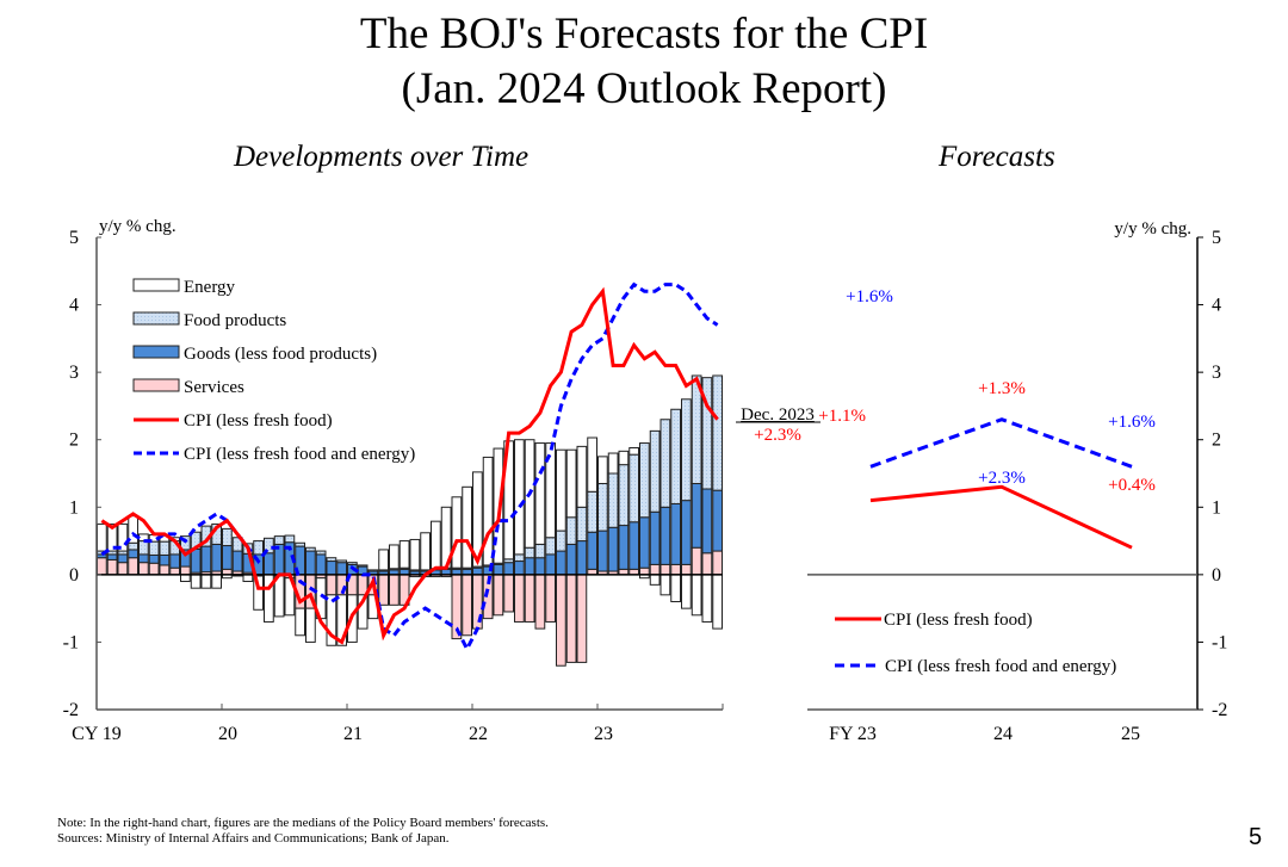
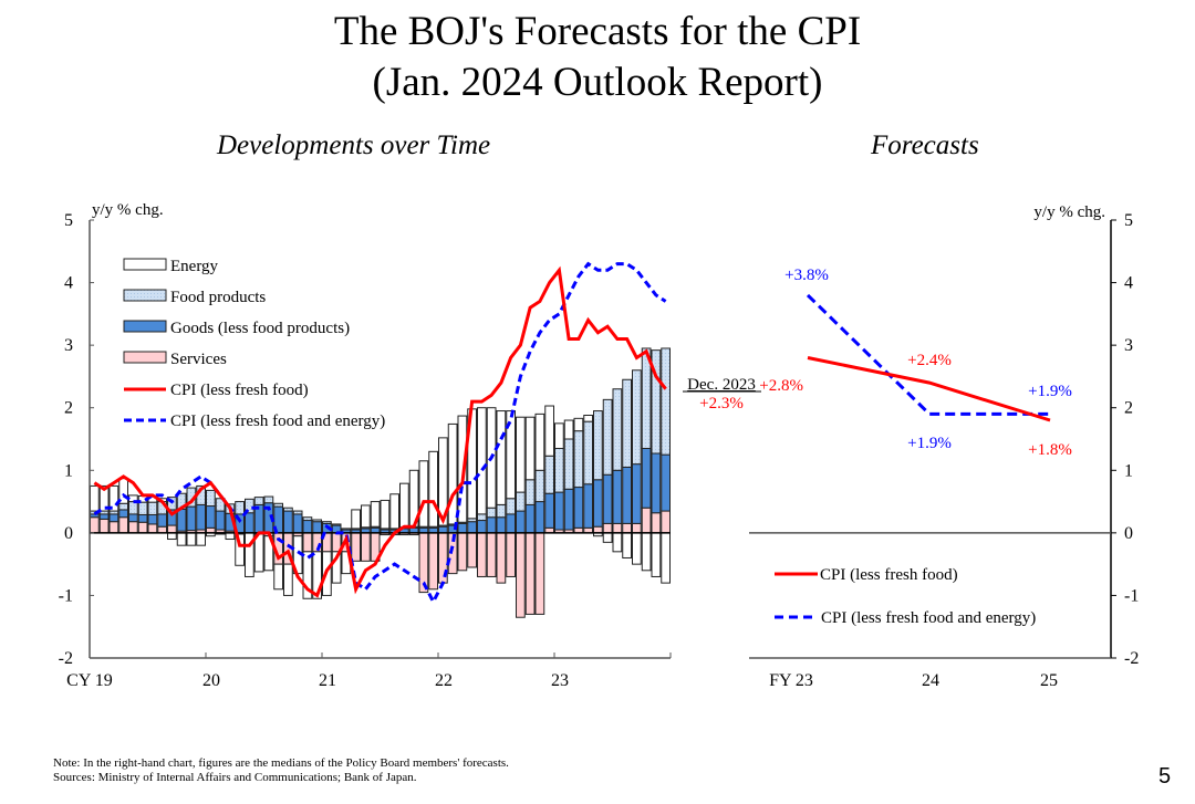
Forecasts/CPI (less fresh food)/FY 23: +1.1% -> +2.8%
Forecasts/CPI (less fresh food and energy)/FY 23: +1.6% -> +3.8%
Forecasts/CPI (less fresh food)/24: +1.3% -> +2.4%
Forecasts/CPI (less fresh food and energy)/24: +2.3% -> +1.9%
Forecasts/CPI (less fresh food)/25: +0.4% -> +1.8%
Forecasts/CPI (less fresh food and energy)/25: +1.6% -> +1.9%
